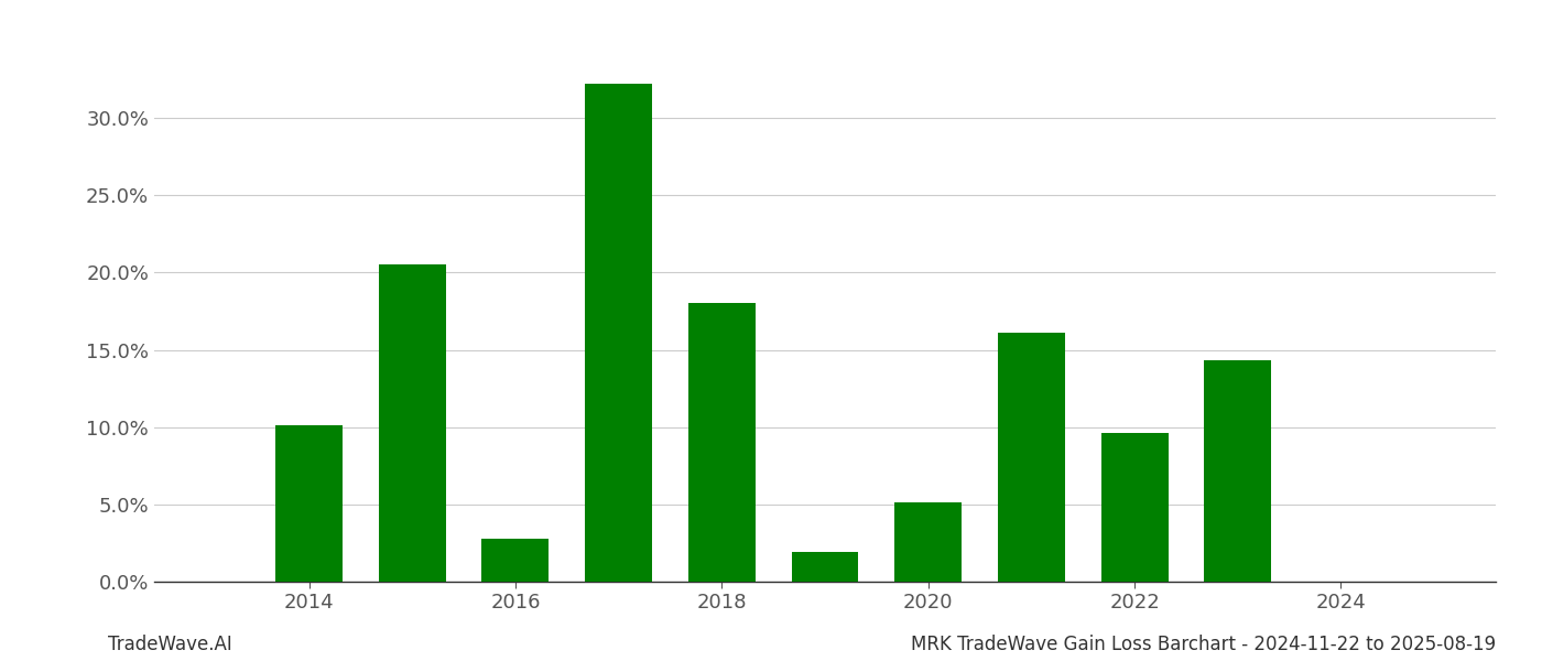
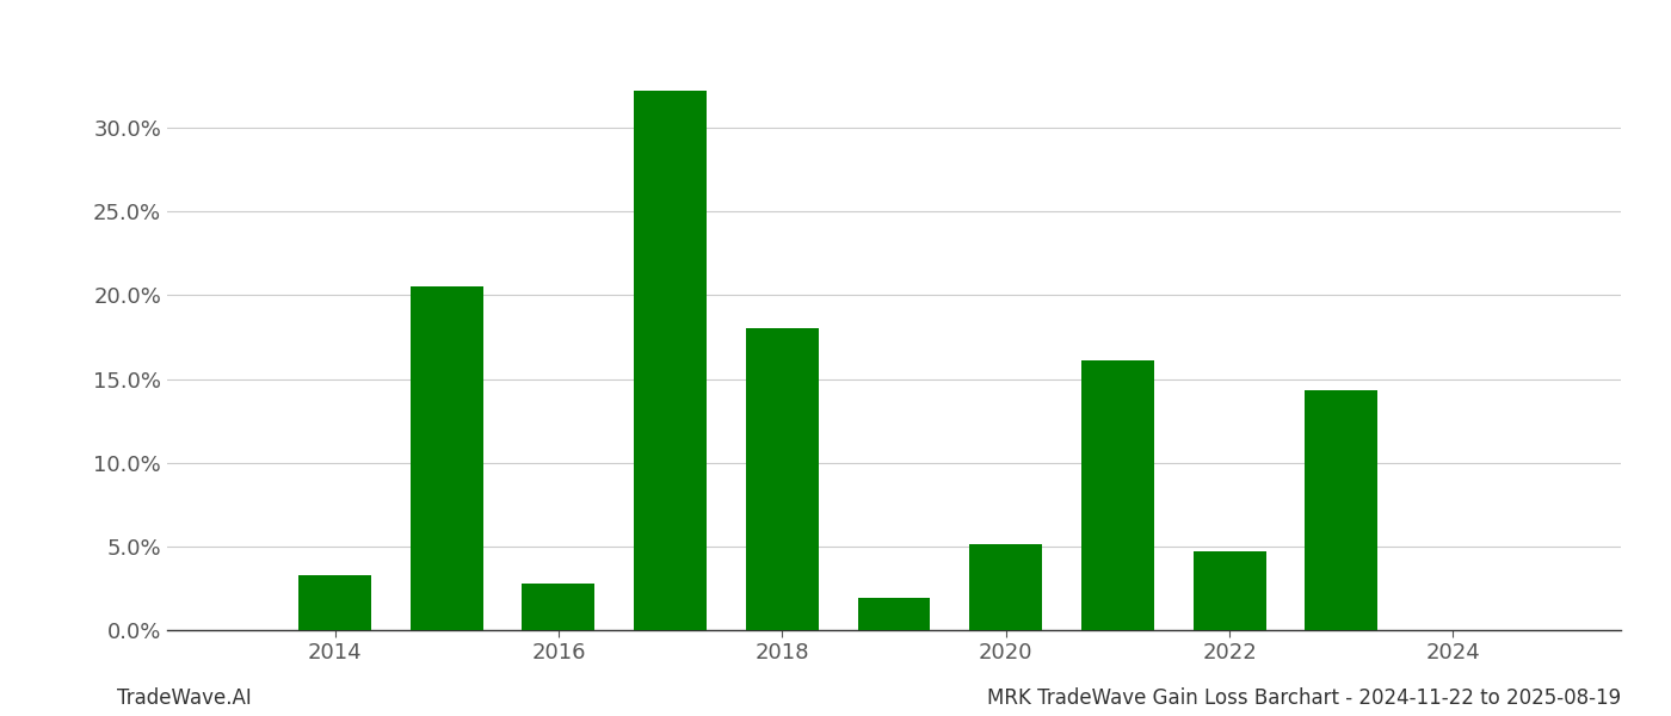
2014: 10.1% -> 3.3%
2022: 9.6% -> 4.7%
